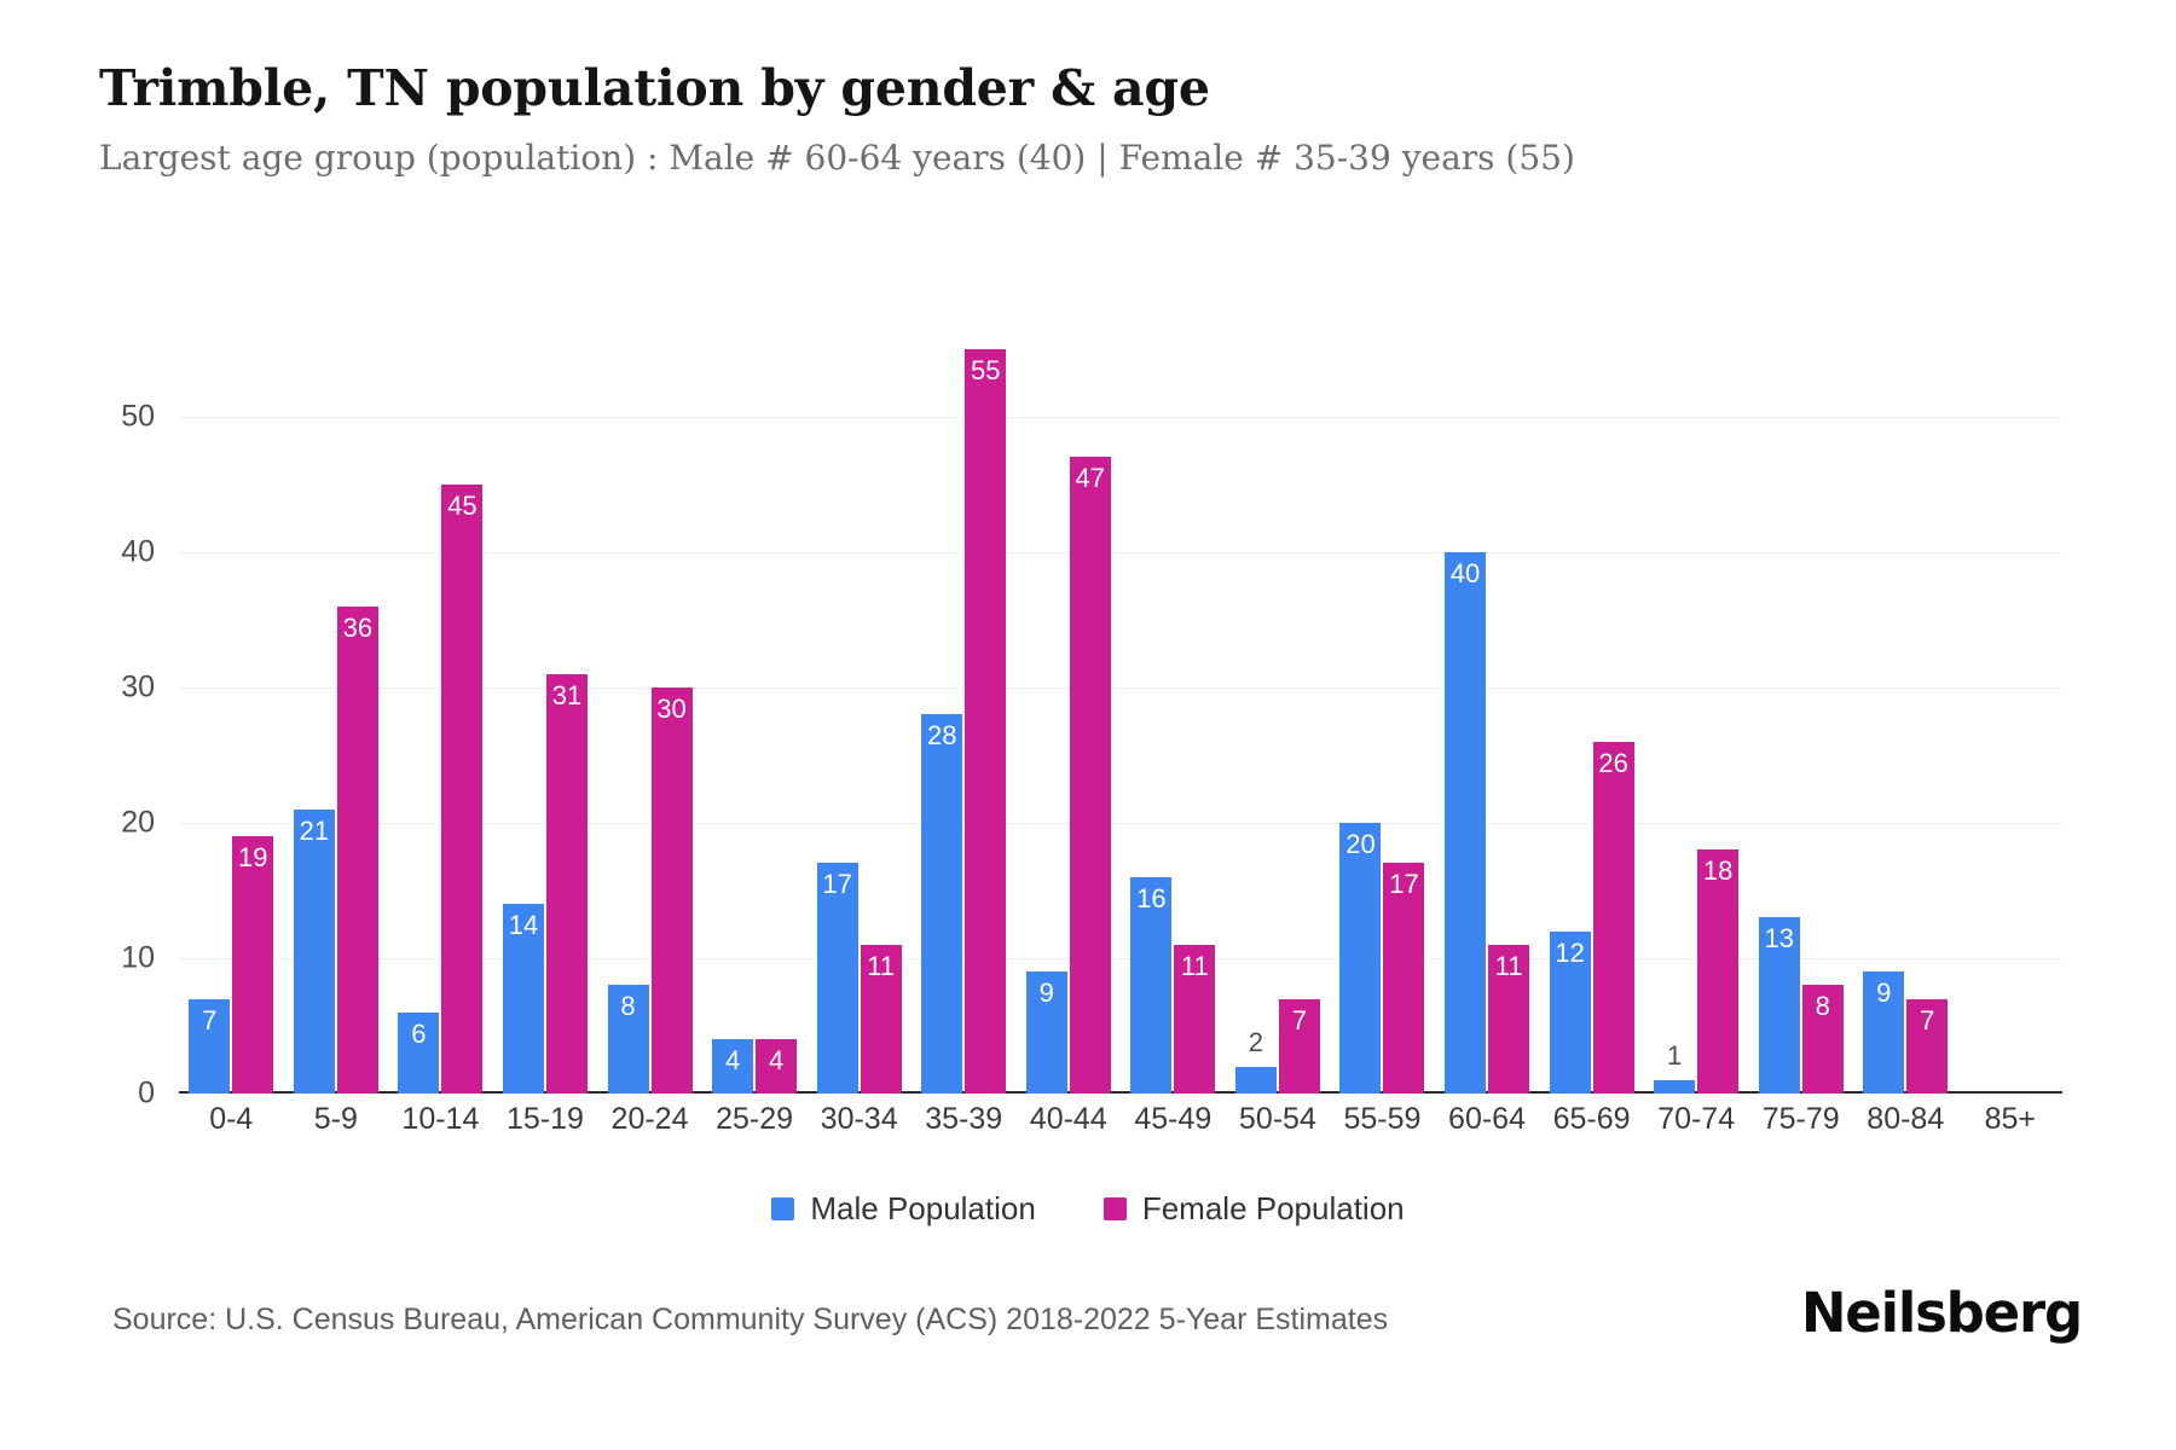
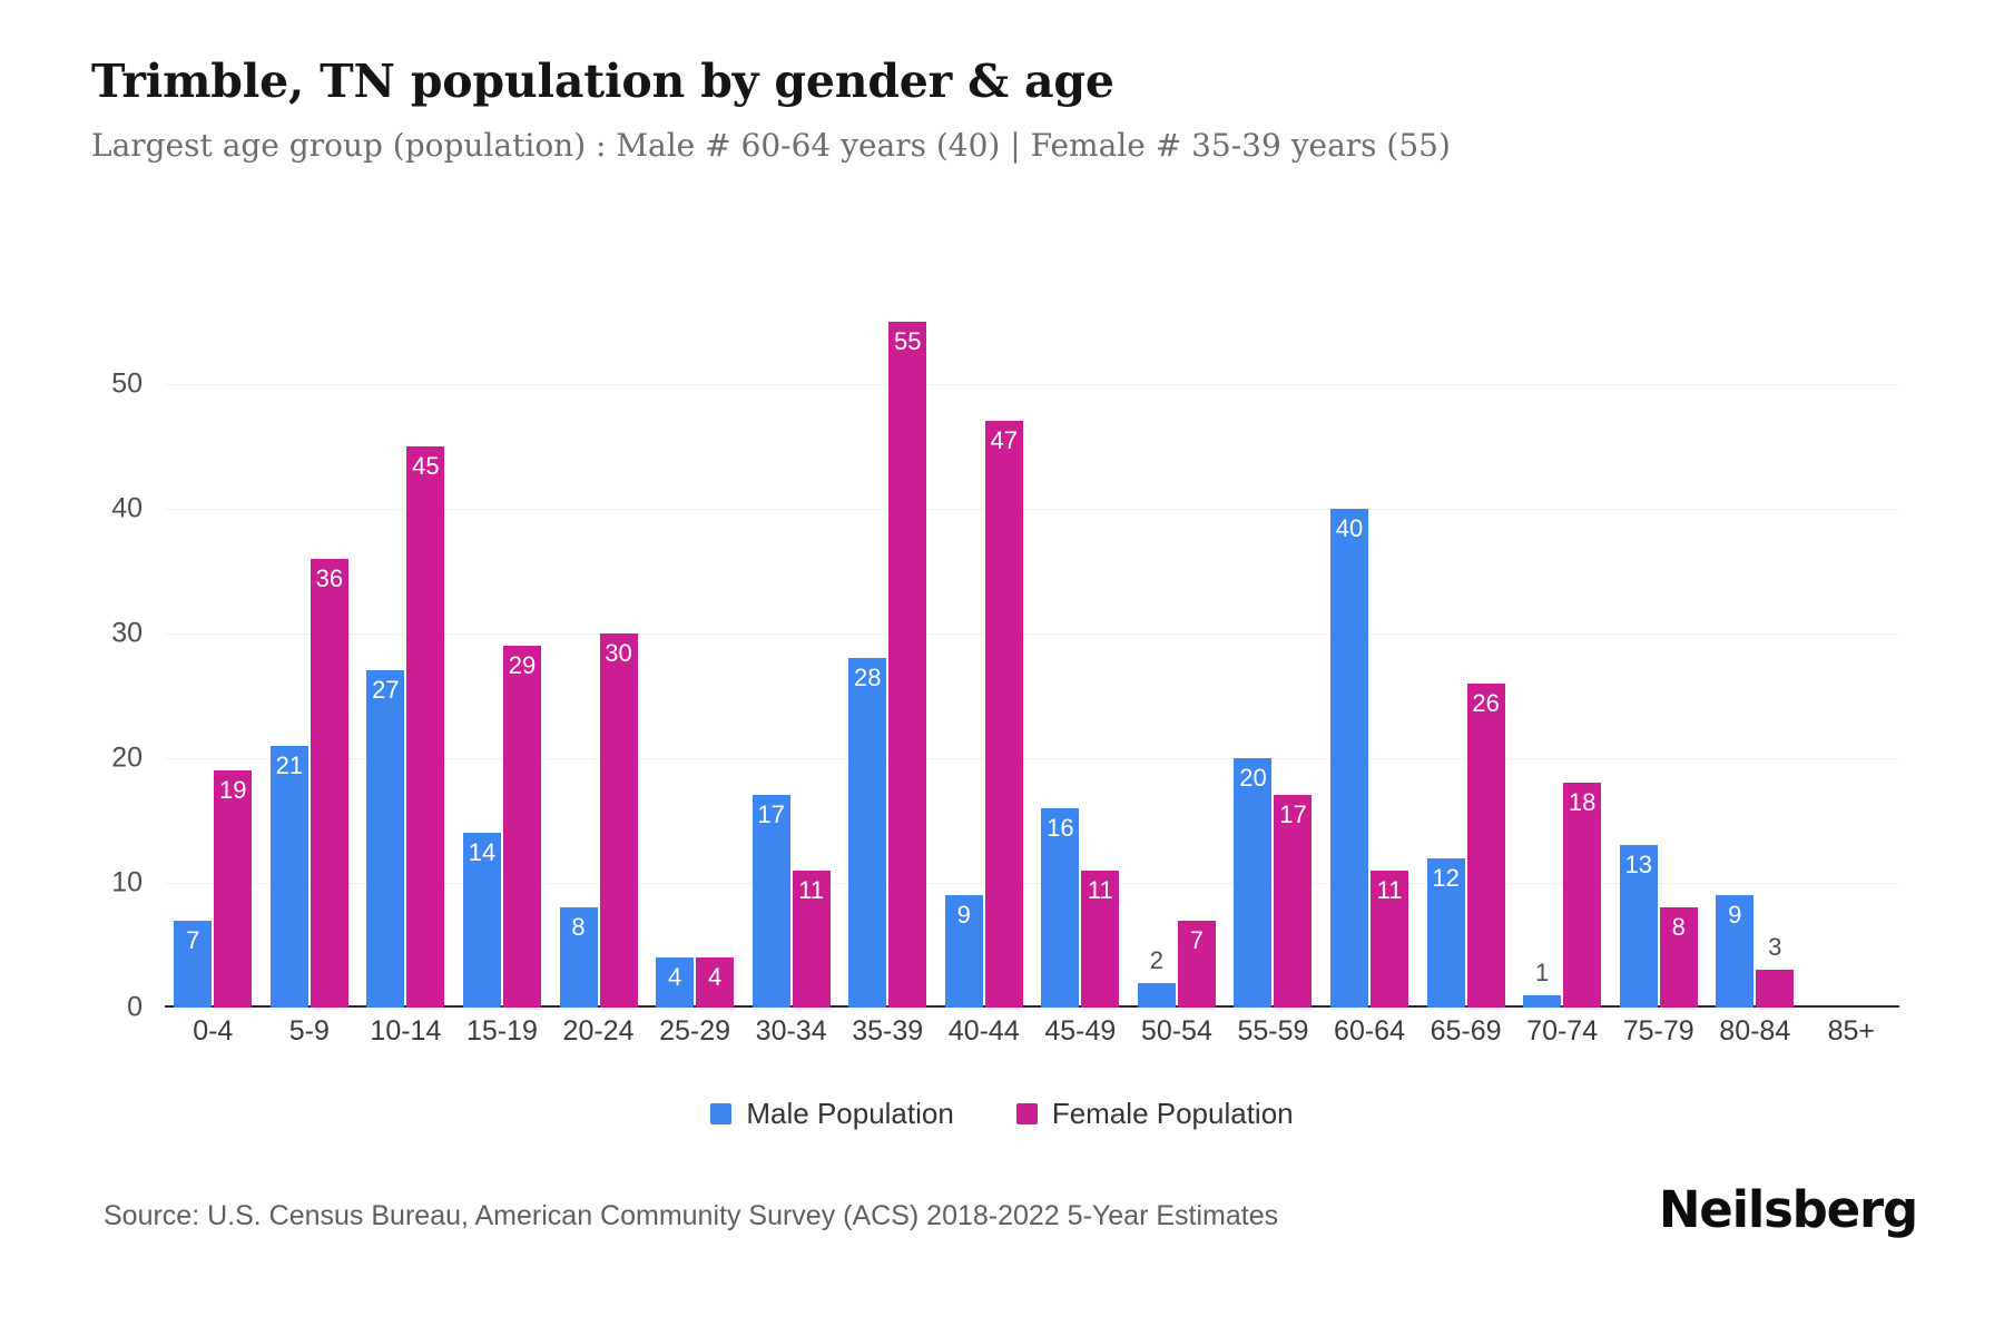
Male Population/10-14: 6 -> 27
Female Population/15-19: 31 -> 29
Female Population/80-84: 7 -> 3
